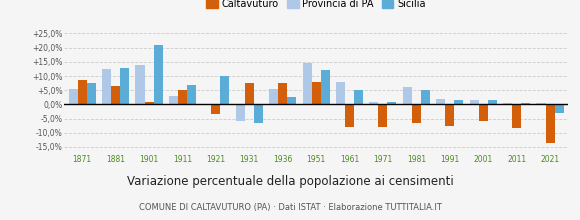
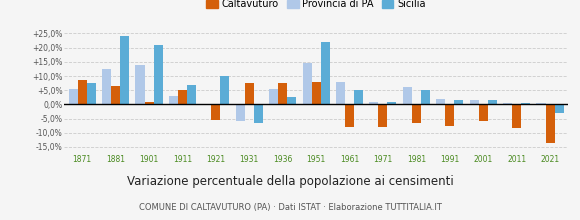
Sicilia/1881: 13,0% -> 24,0%
Caltavuturo/1921: -3,5% -> -5,5%
Sicilia/1951: 12,0% -> 22,0%
